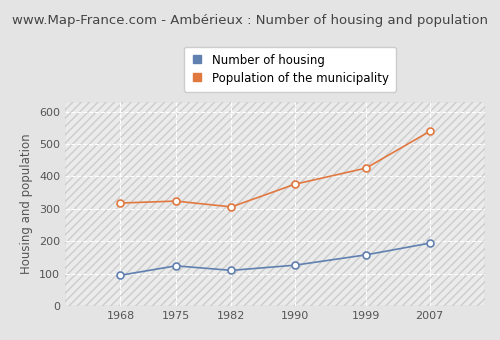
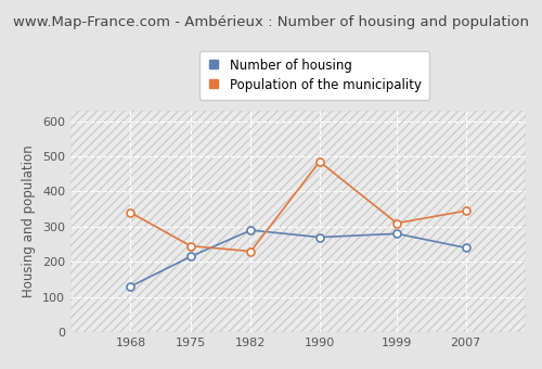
Number of housing/1968: 95 -> 130
Population of the municipality/1968: 318 -> 340
Number of housing/1975: 124 -> 215
Population of the municipality/1975: 324 -> 245
Number of housing/1982: 110 -> 290
Population of the municipality/1982: 306 -> 230
Number of housing/1990: 126 -> 270
Population of the municipality/1990: 376 -> 485
Number of housing/1999: 158 -> 280
Population of the municipality/1999: 426 -> 310
Number of housing/2007: 194 -> 240
Population of the municipality/2007: 539 -> 345
